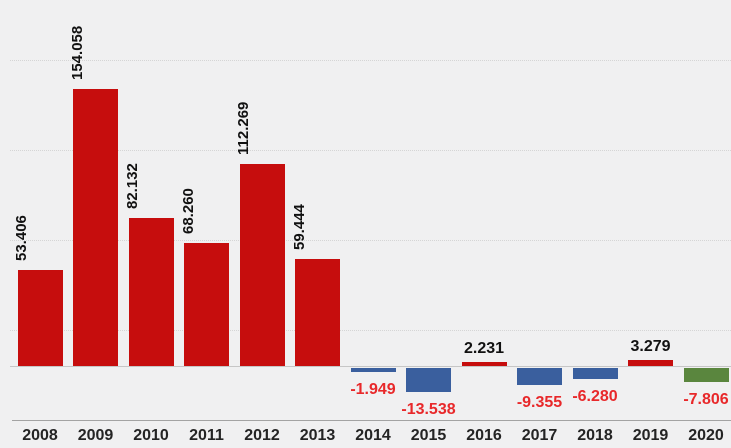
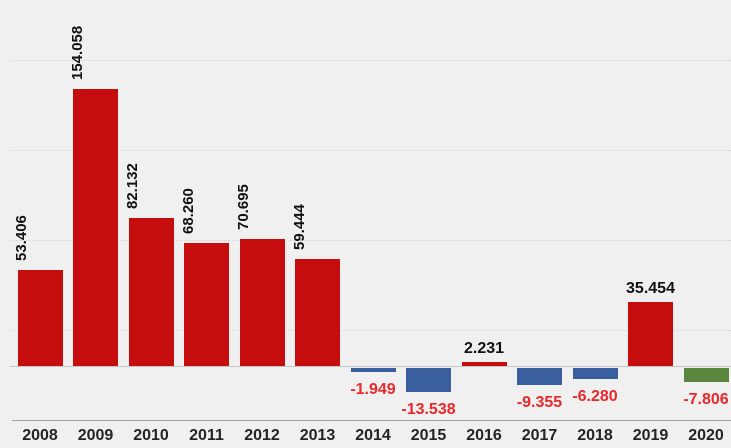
2012: 112.269 -> 70.695
2019: 3.279 -> 35.454
